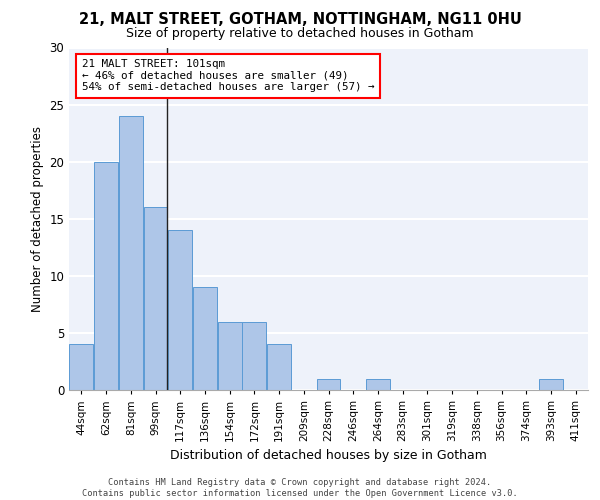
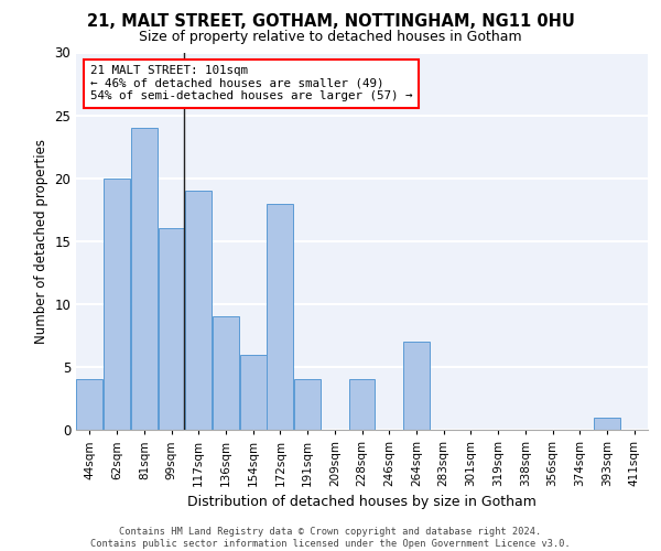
117sqm: 14 -> 19
172sqm: 6 -> 18
228sqm: 1 -> 4
264sqm: 1 -> 7
